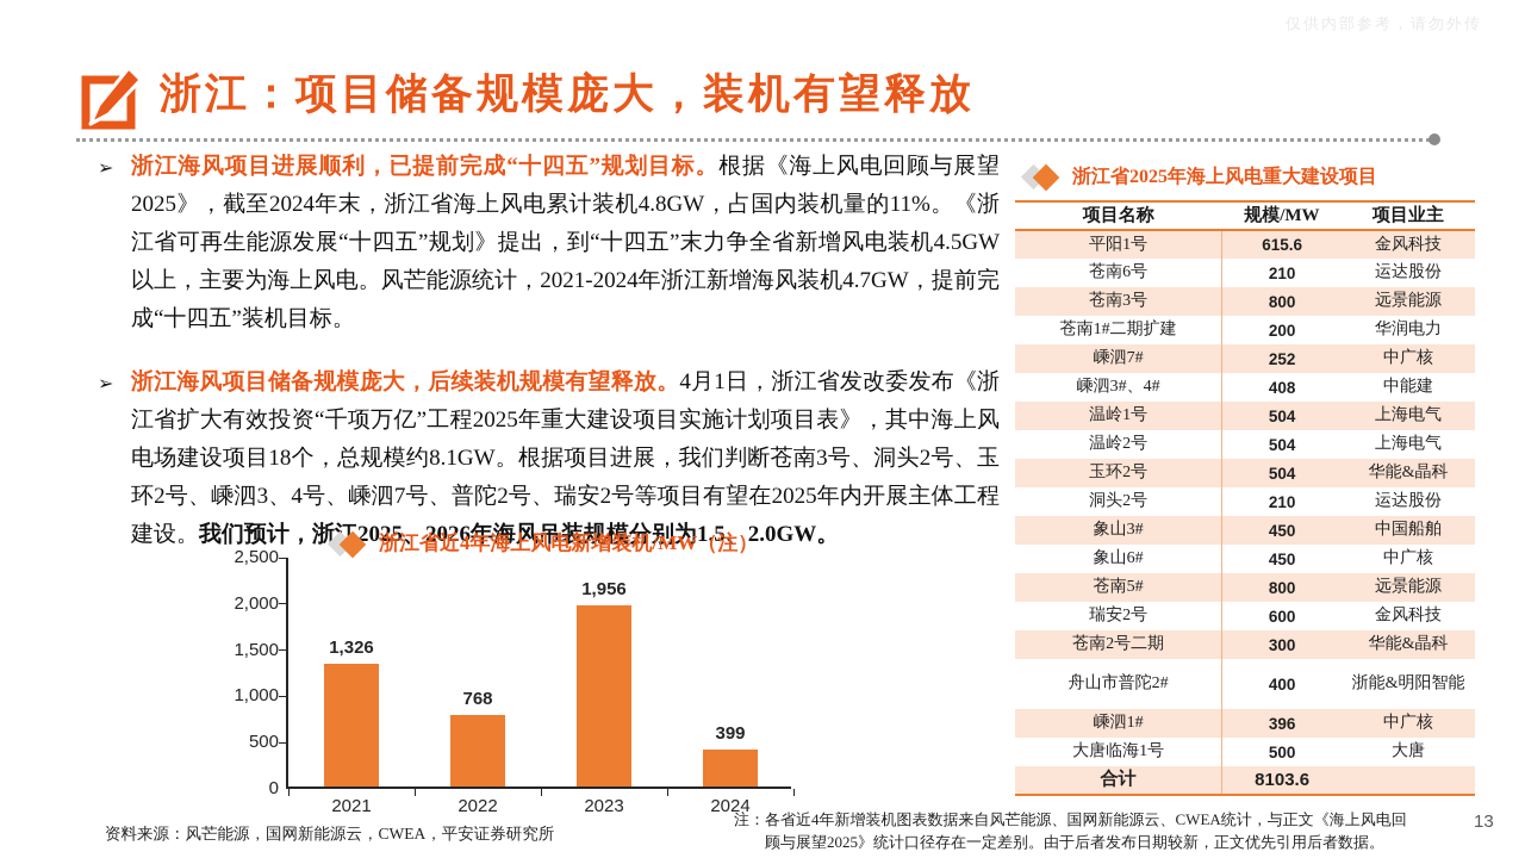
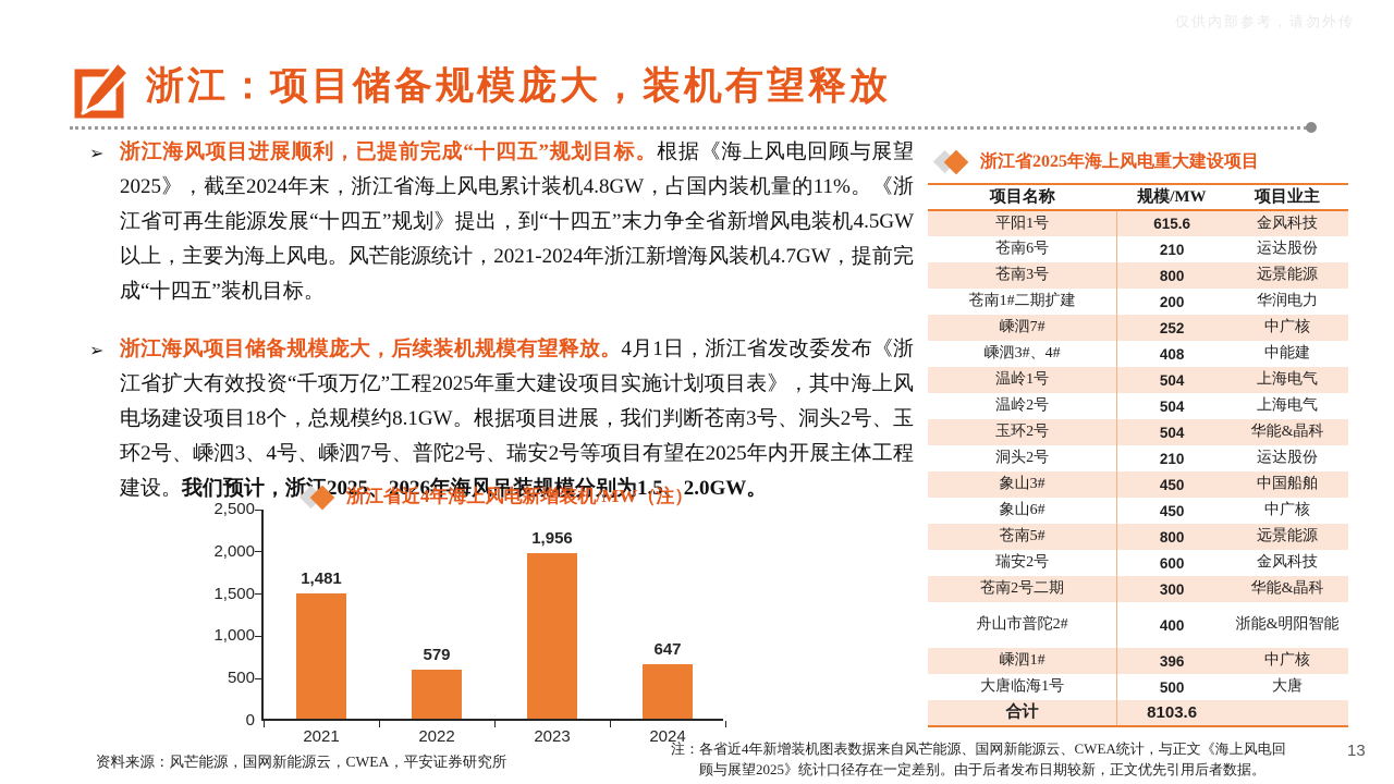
2021: 1,326 -> 1,481
2022: 768 -> 579
2024: 399 -> 647
